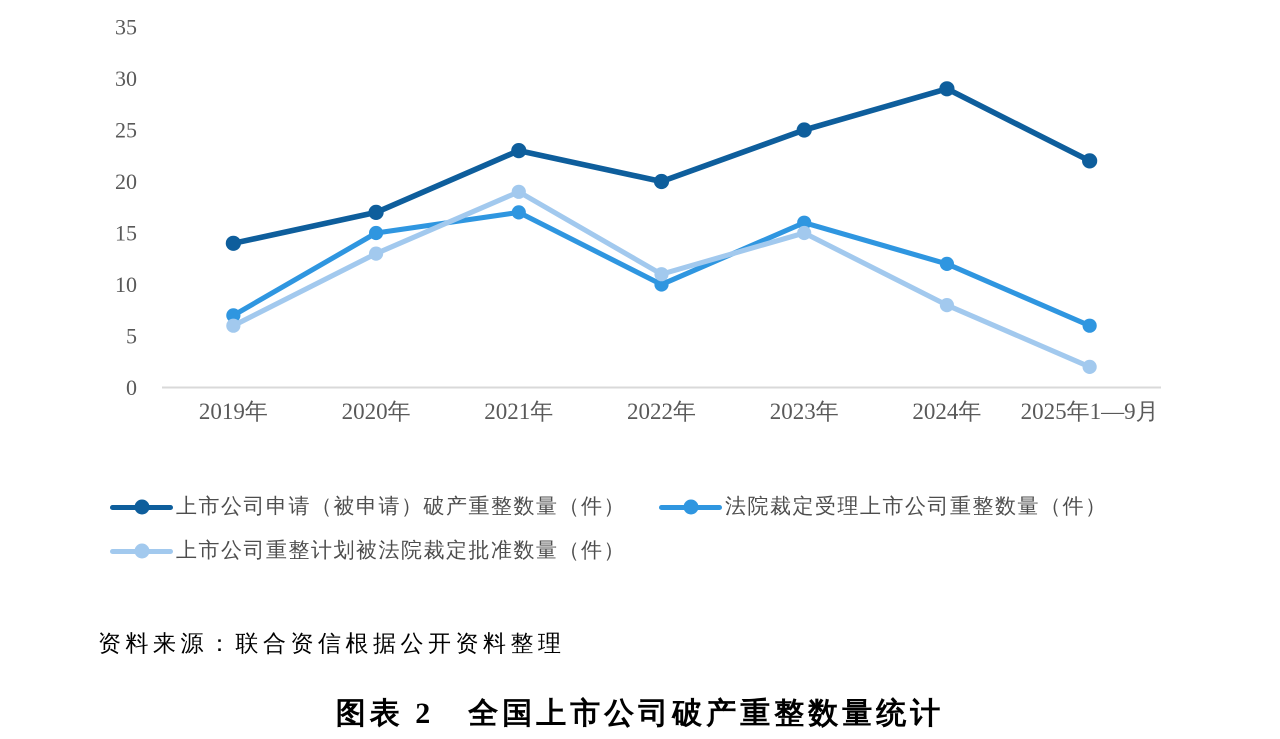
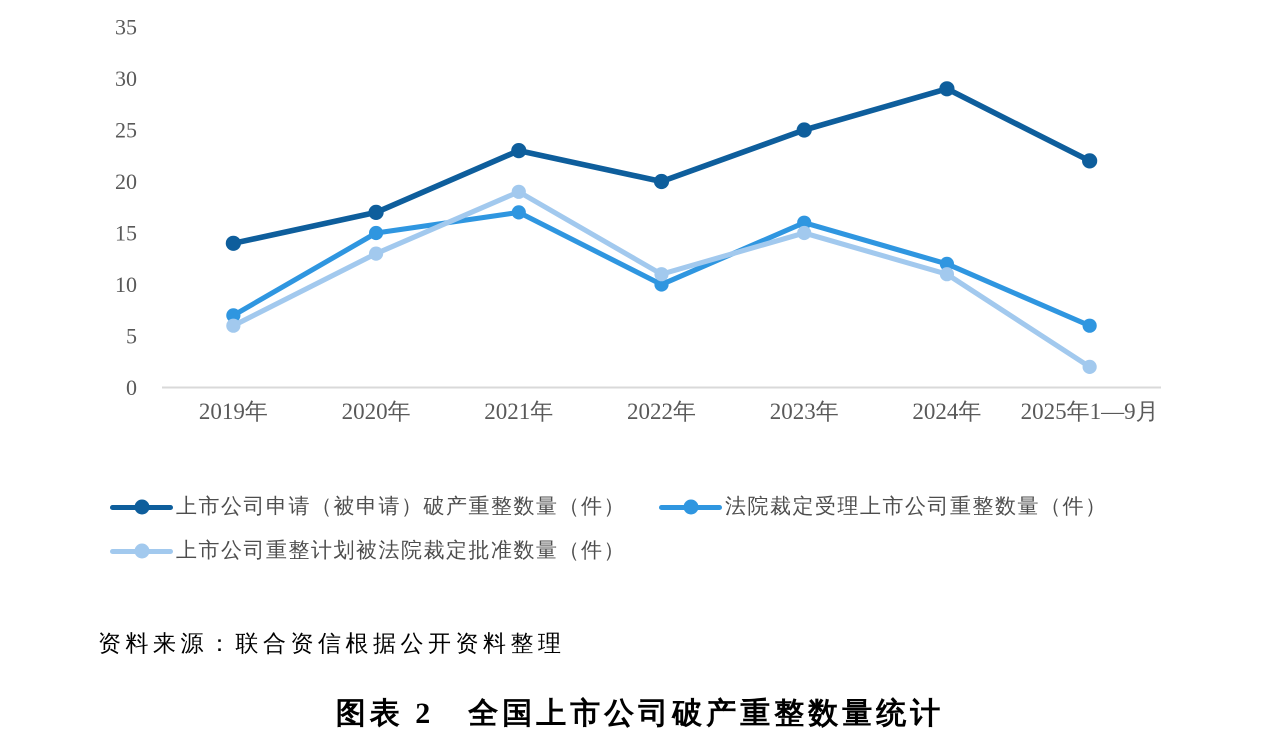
上市公司重整计划被法院裁定批准数量（件）/2024年: 8 -> 11
